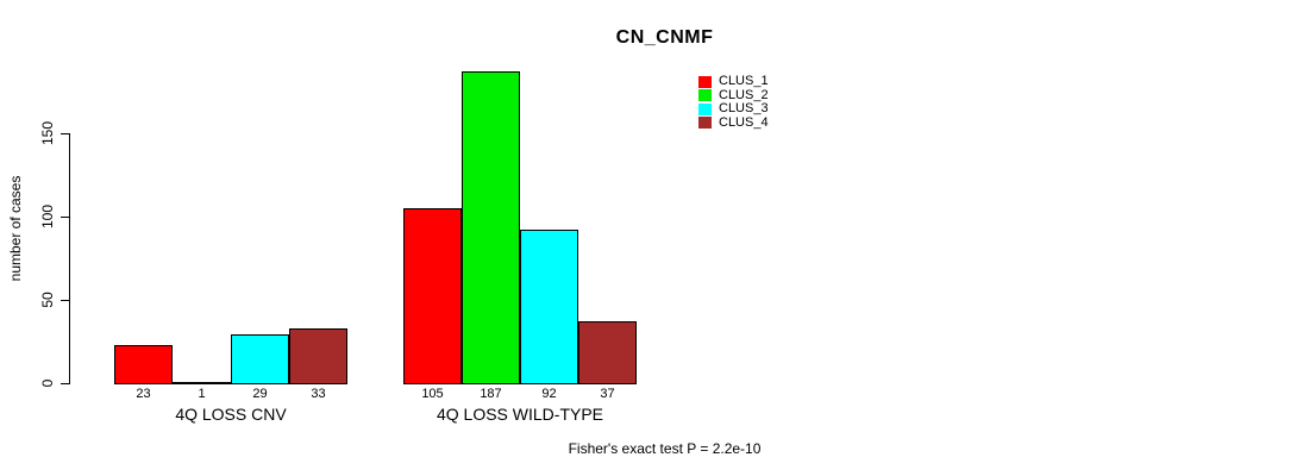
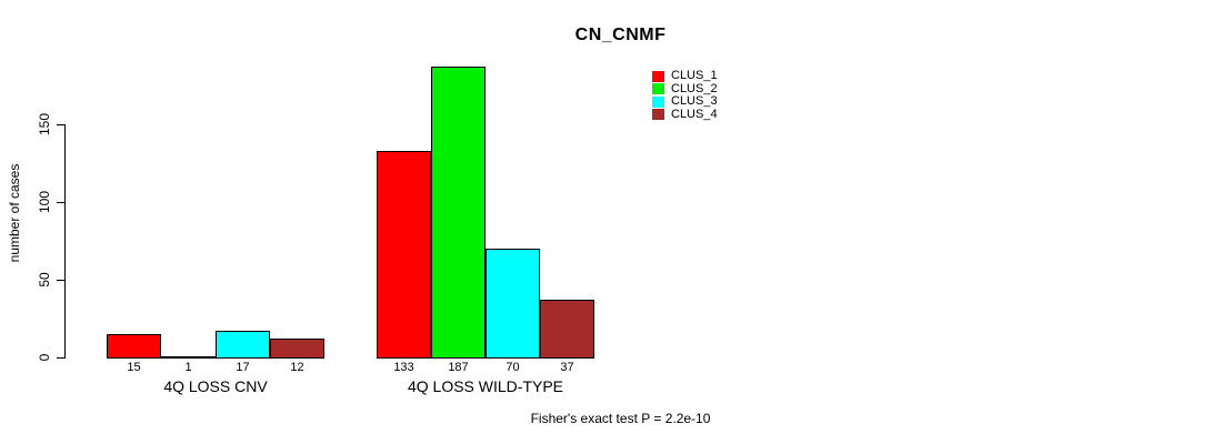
CLUS_1/4Q LOSS CNV: 23 -> 15
CLUS_3/4Q LOSS CNV: 29 -> 17
CLUS_4/4Q LOSS CNV: 33 -> 12
CLUS_1/4Q LOSS WILD-TYPE: 105 -> 133
CLUS_3/4Q LOSS WILD-TYPE: 92 -> 70
